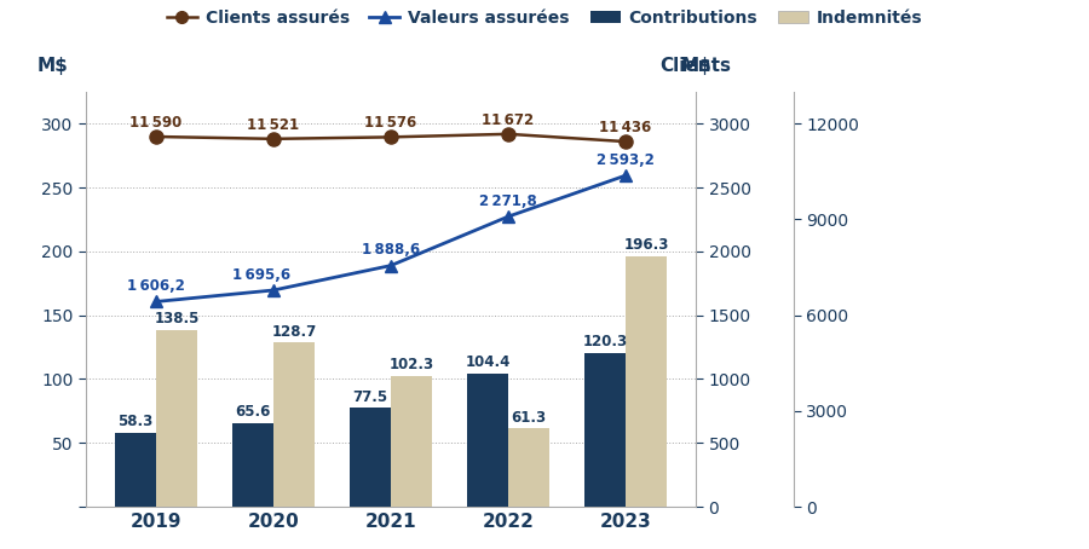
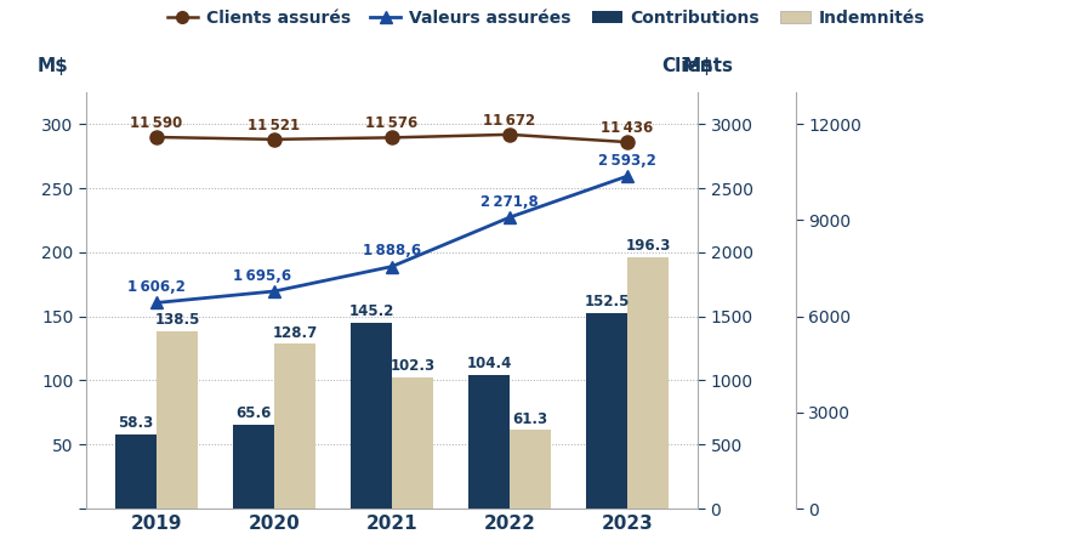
Contributions/2021: 77.5 -> 145.2
Contributions/2023: 120.3 -> 152.5
